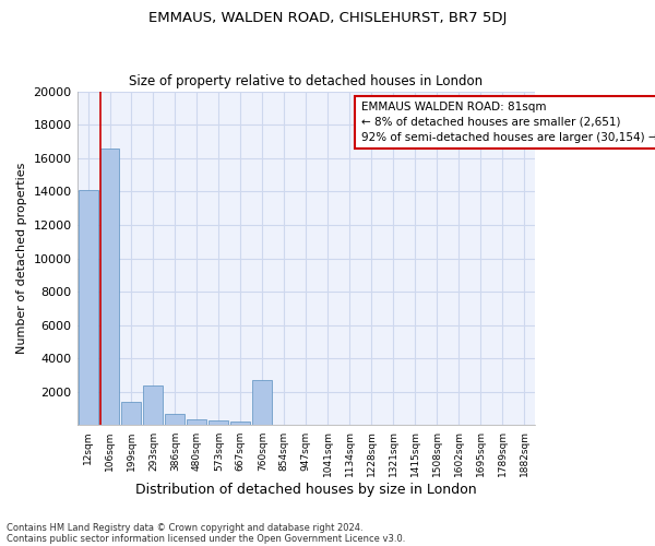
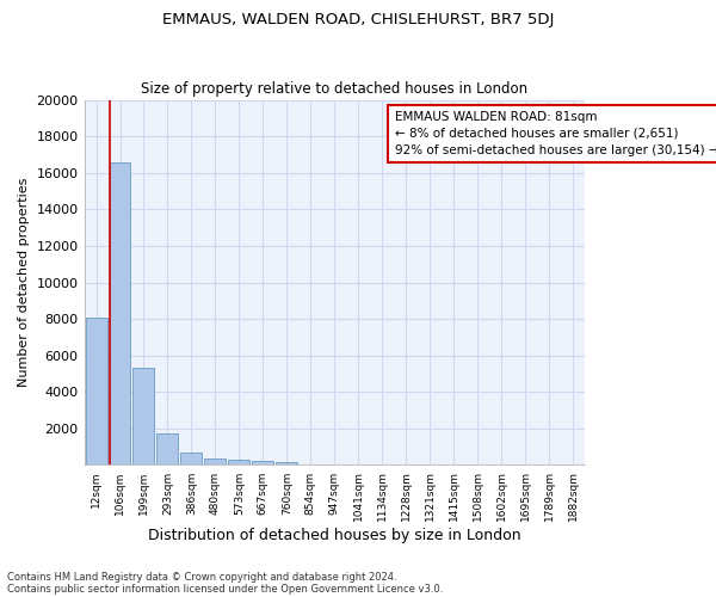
12sqm: 14100 -> 8100
199sqm: 1400 -> 5300
293sqm: 2400 -> 1800
760sqm: 2700 -> 200
